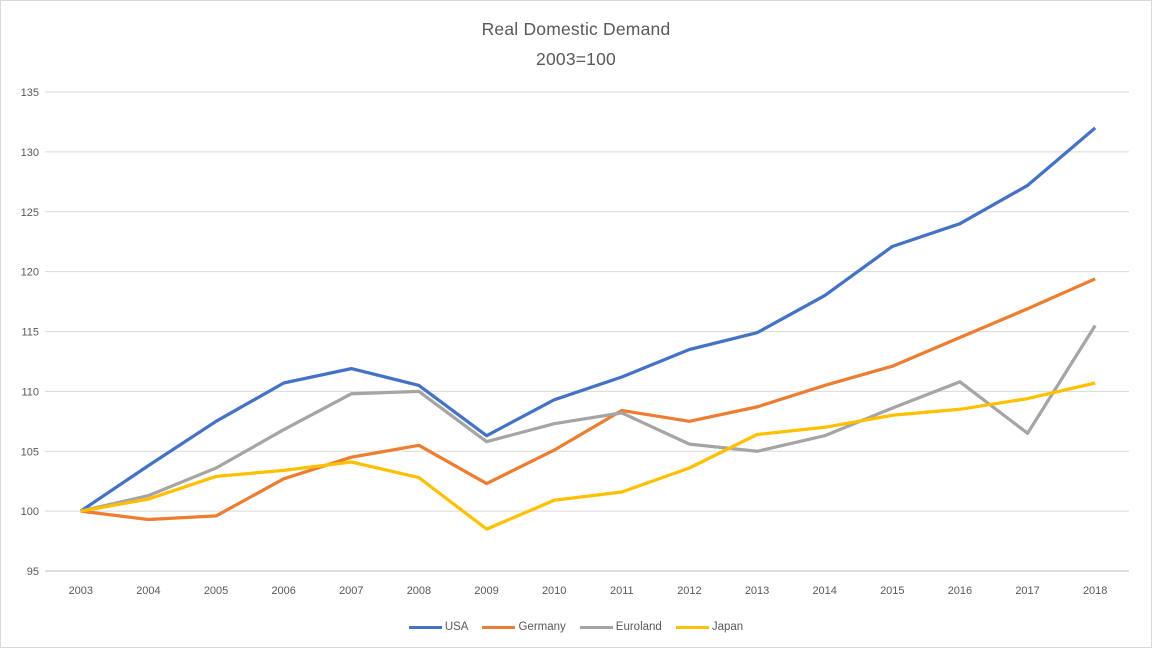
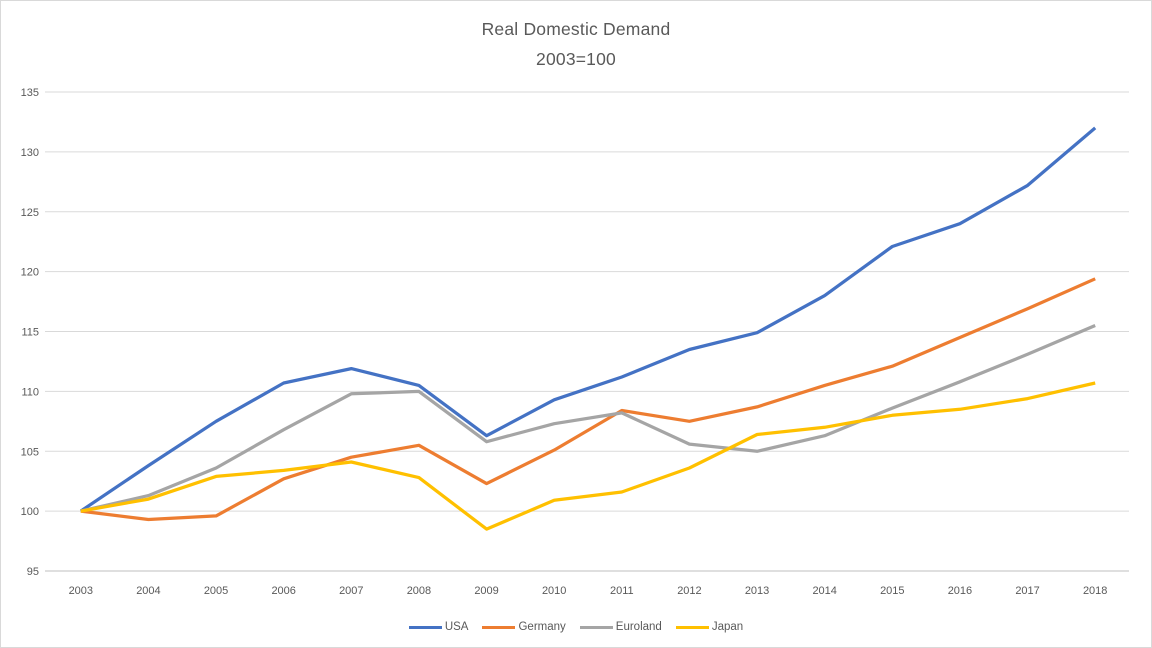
Euroland/2017: 106.5 -> 113.1
